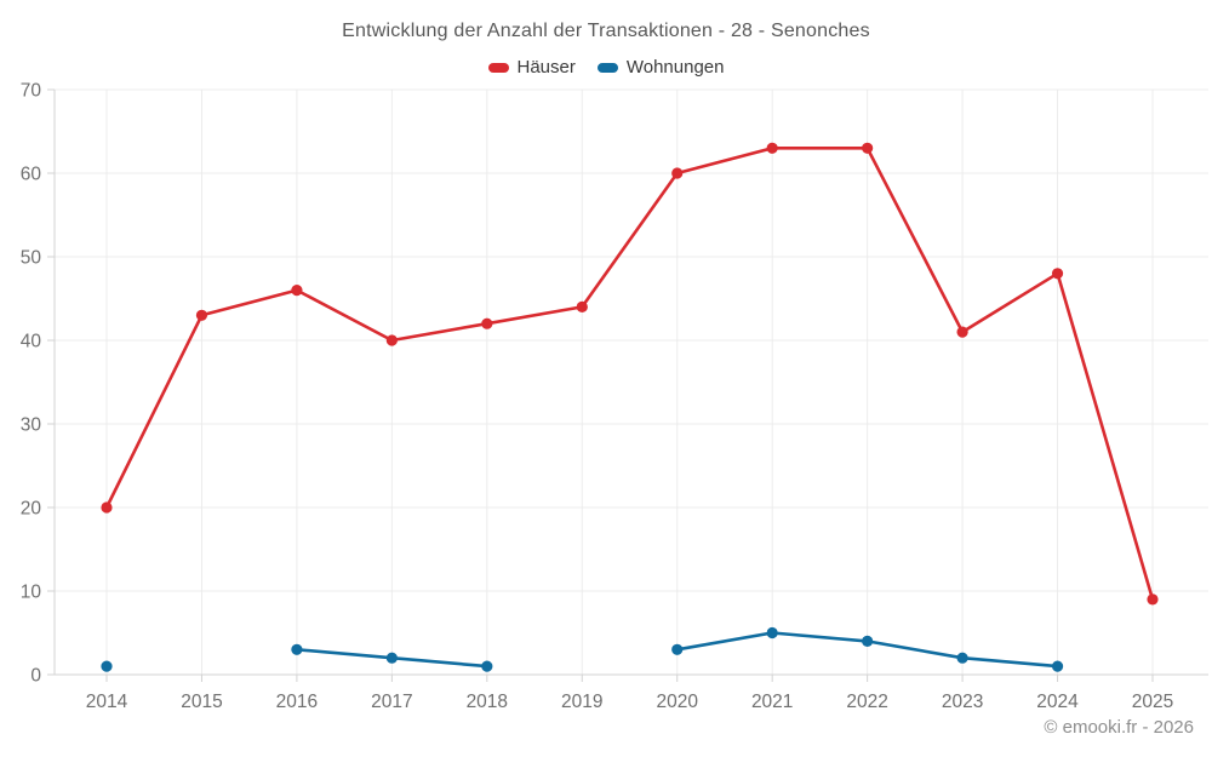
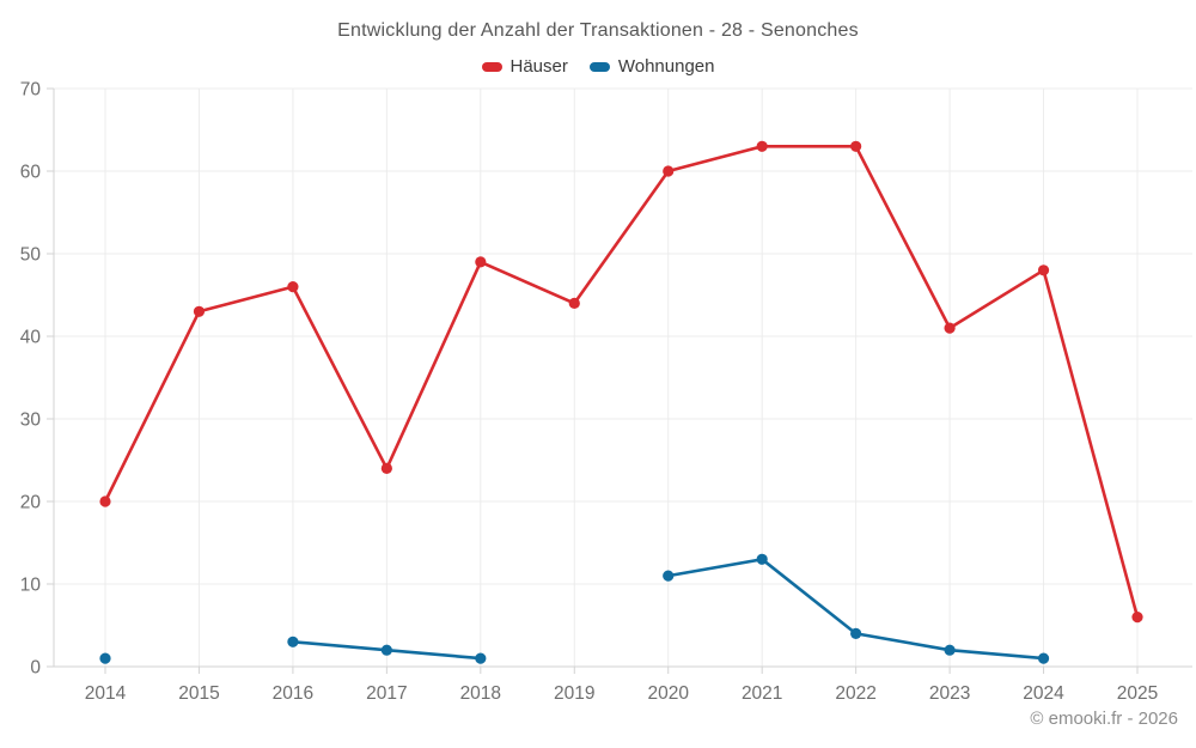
Häuser/2017: 40 -> 24
Häuser/2018: 42 -> 49
Wohnungen/2020: 3 -> 11
Wohnungen/2021: 5 -> 13
Häuser/2025: 9 -> 6
